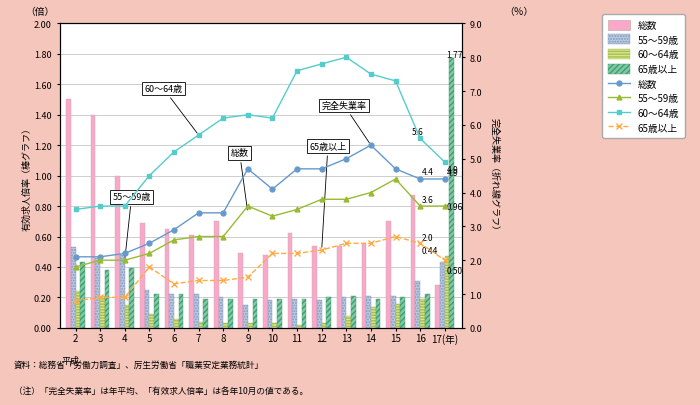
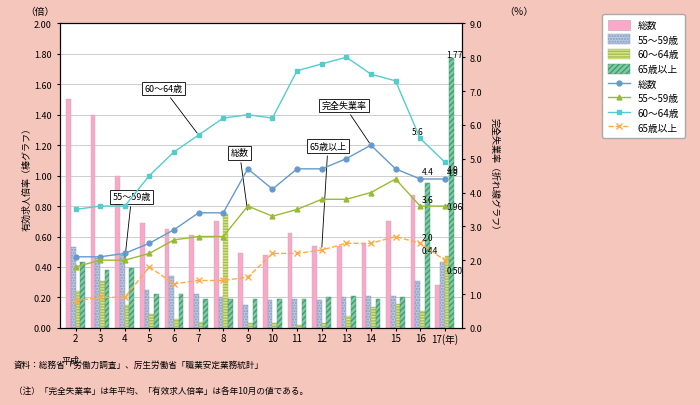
60～64歳/3: 0.21 -> 0.31
55～59歳/6: 0.22 -> 0.34
60～64歳/8: 0.03 -> 0.75
60～64歳/16: 0.19 -> 0.11
65歳以上/16: 0.22 -> 0.95
